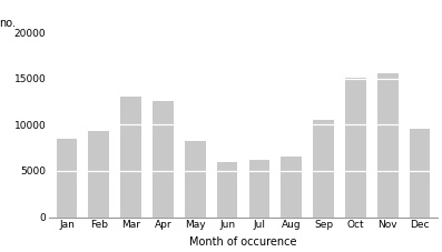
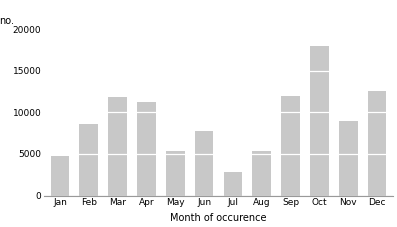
Jan: 8500 -> 4800
Feb: 9300 -> 8600
Mar: 13000 -> 11800
Apr: 12500 -> 11200
May: 8200 -> 5400
Jun: 6000 -> 7800
Jul: 6200 -> 2800
Aug: 6600 -> 5400
Sep: 10500 -> 12000
Oct: 15100 -> 18000
Nov: 15500 -> 9000
Dec: 9600 -> 12600
